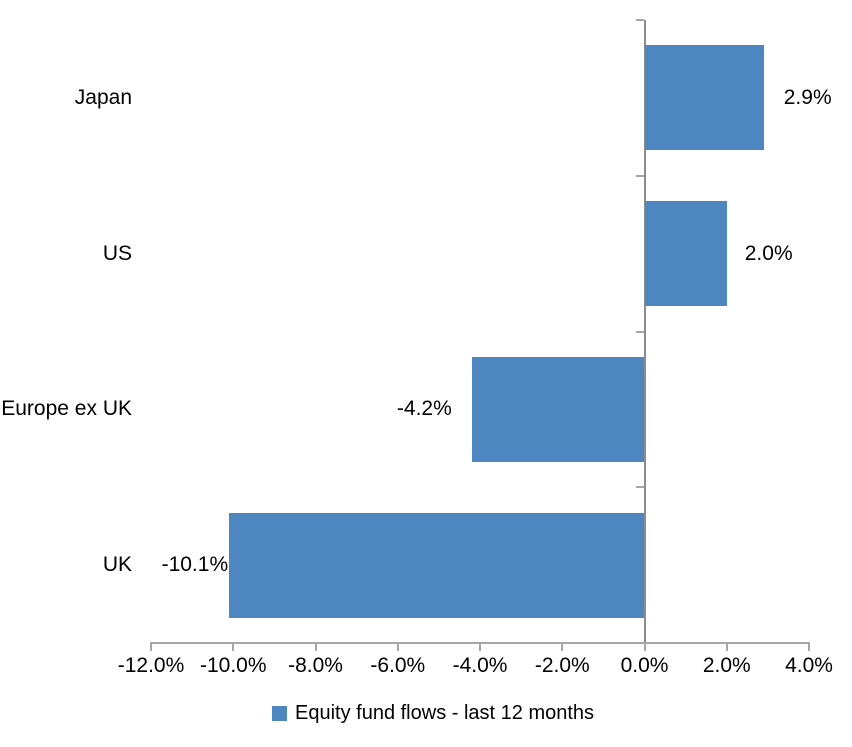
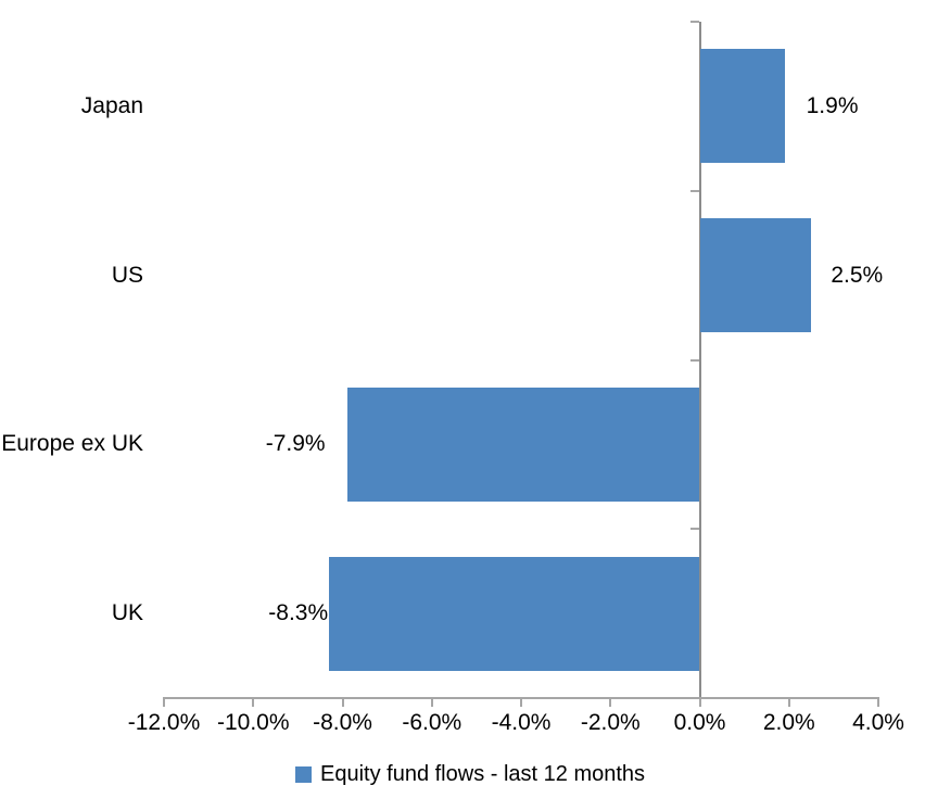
Japan: 2.9% -> 1.9%
US: 2.0% -> 2.5%
Europe ex UK: -4.2% -> -7.9%
UK: -10.1% -> -8.3%
